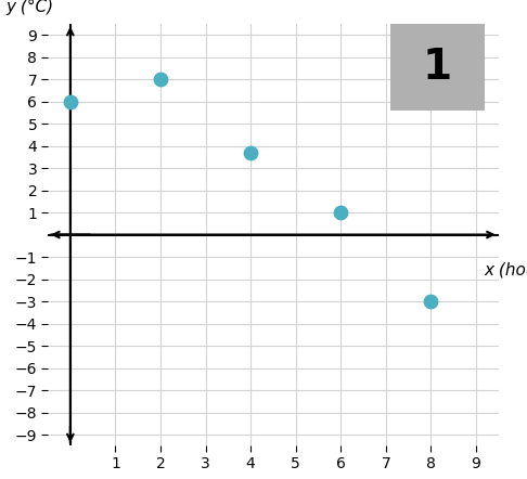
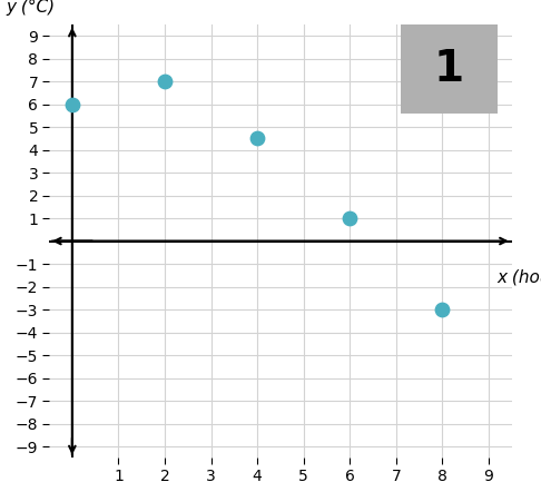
4: 3.7 -> 4.5
